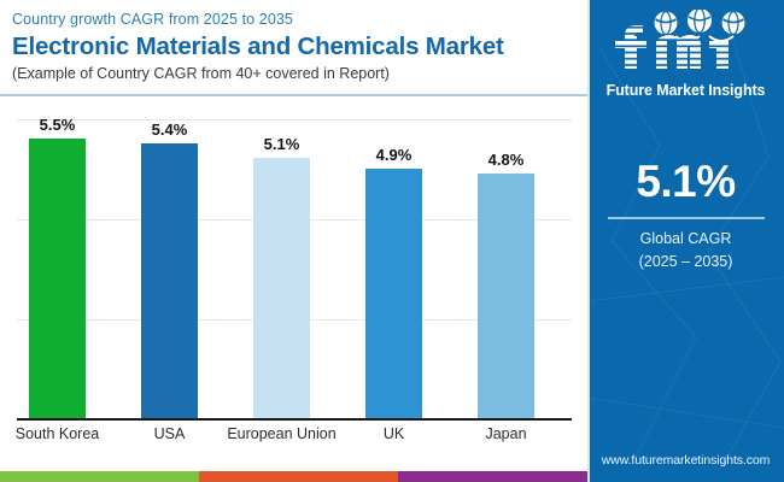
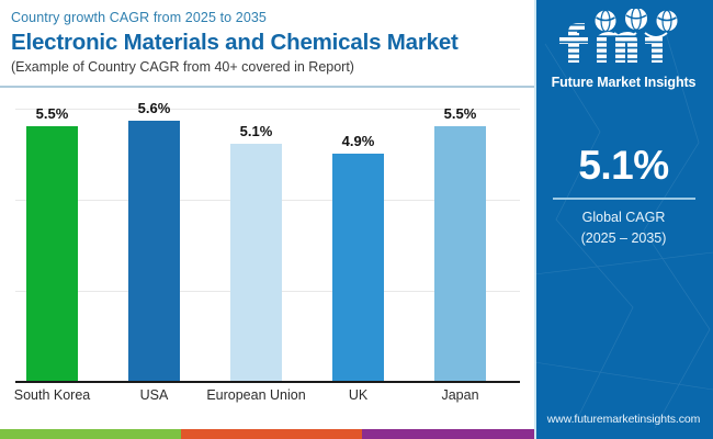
USA: 5.4% -> 5.6%
Japan: 4.8% -> 5.5%
